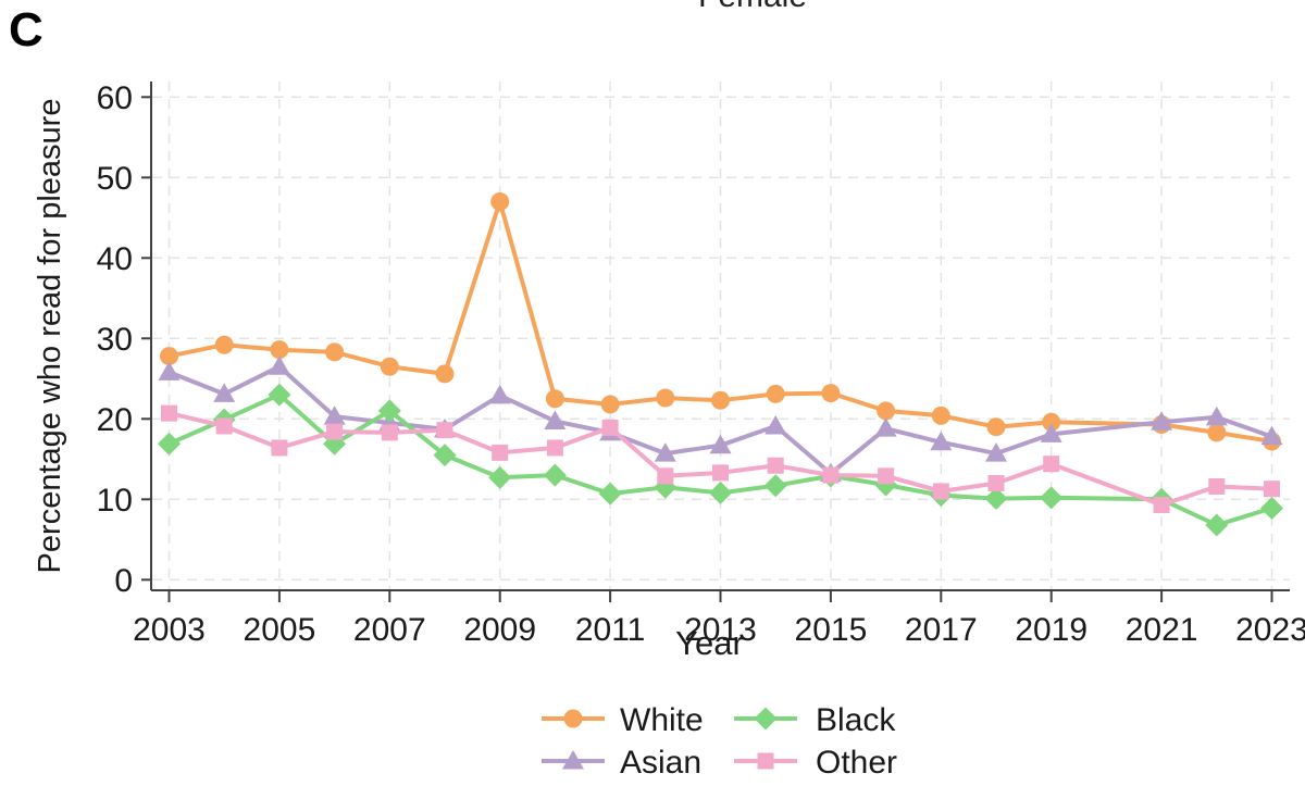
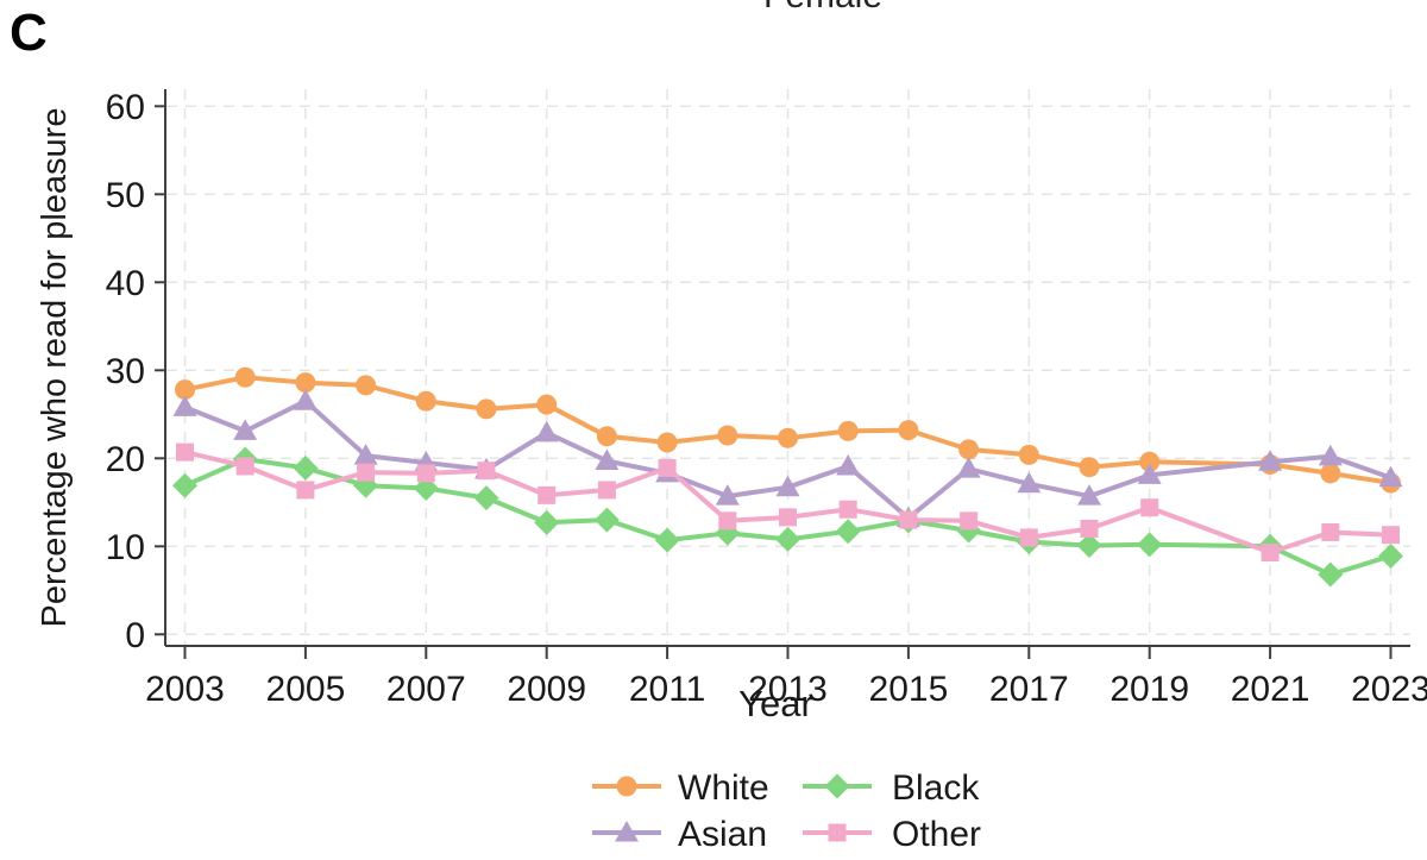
Black/2005: 23 -> 19
Black/2007: 21 -> 17
White/2009: 47 -> 26
